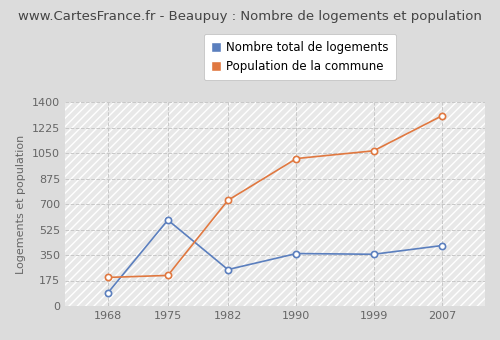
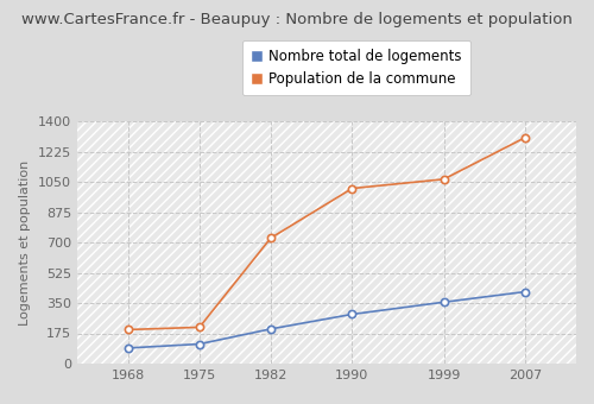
Nombre total de logements/1975: 590 -> 110
Nombre total de logements/1982: 250 -> 200
Nombre total de logements/1990: 360 -> 280
